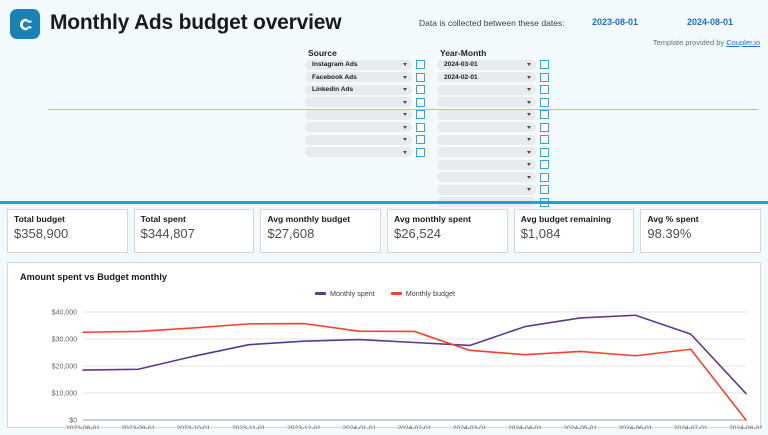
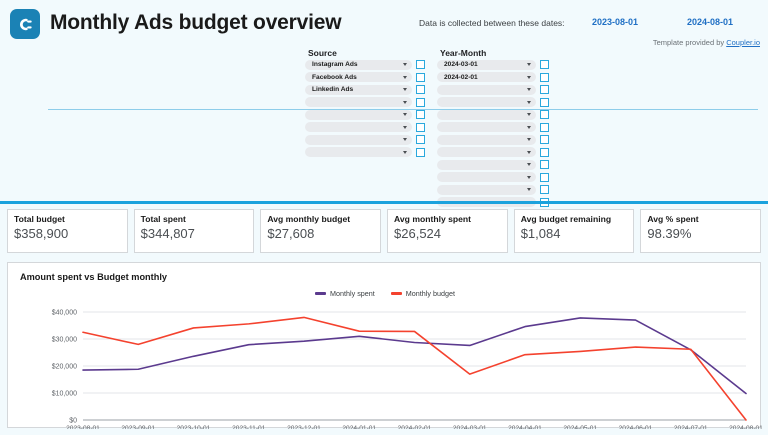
Monthly budget/2023-09-01: $33000 -> $28000
Monthly budget/2023-12-01: $36000 -> $38000
Monthly spent/2024-01-01: $30000 -> $31000
Monthly budget/2024-03-01: $26000 -> $17000
Monthly spent/2024-06-01: $39000 -> $37000
Monthly budget/2024-06-01: $24000 -> $27000
Monthly spent/2024-07-01: $32000 -> $26000
